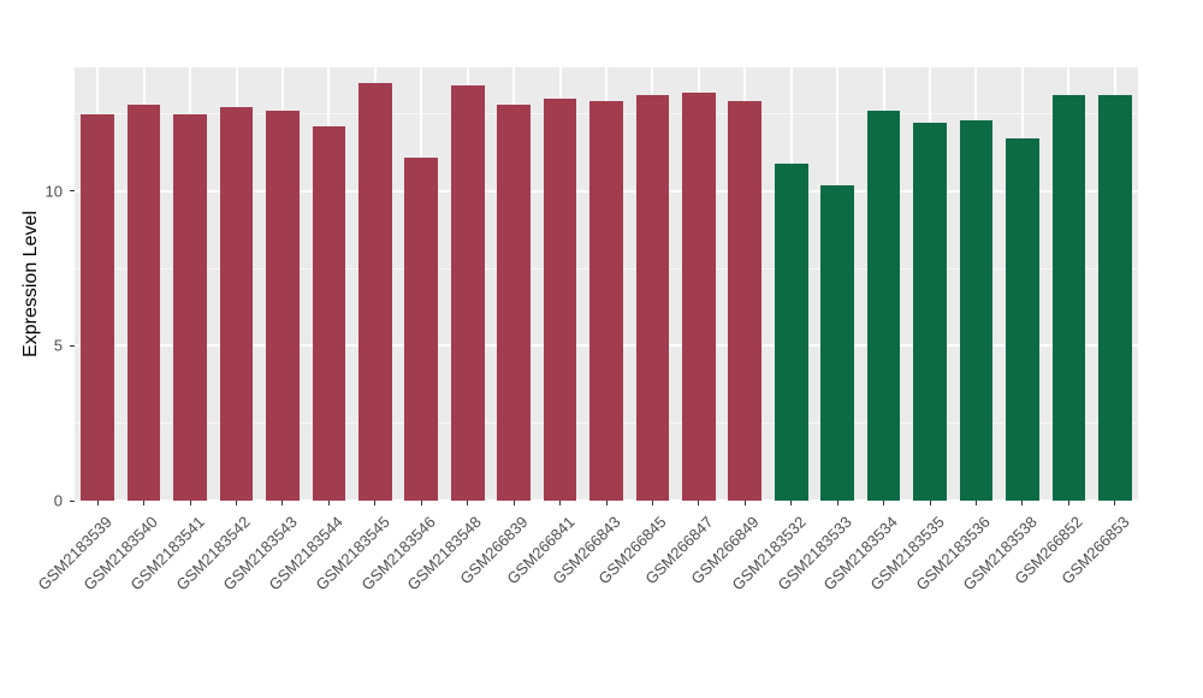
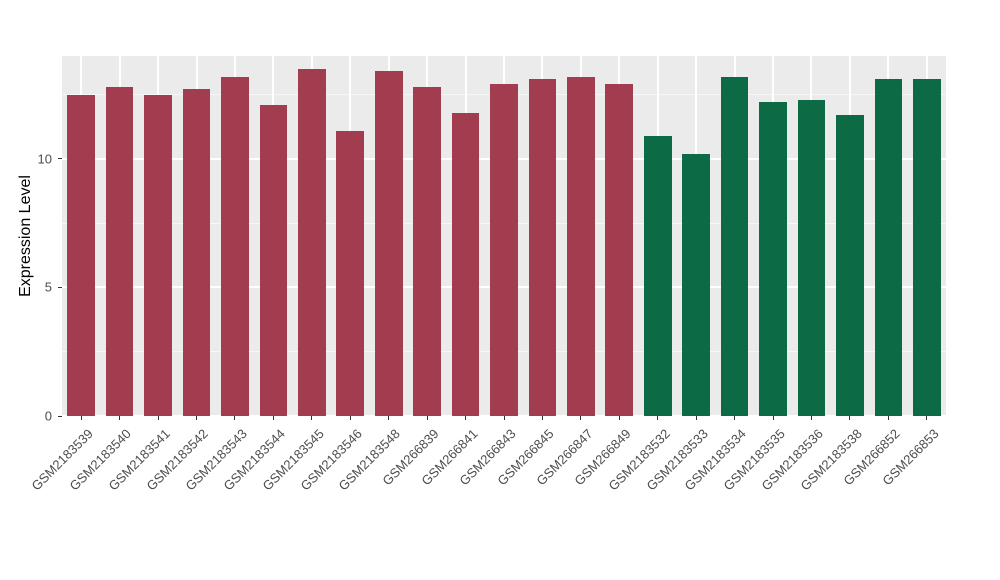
GSM2183543: 12.6 -> 13.2
GSM266841: 13.0 -> 11.8
GSM2183534: 12.6 -> 13.2
